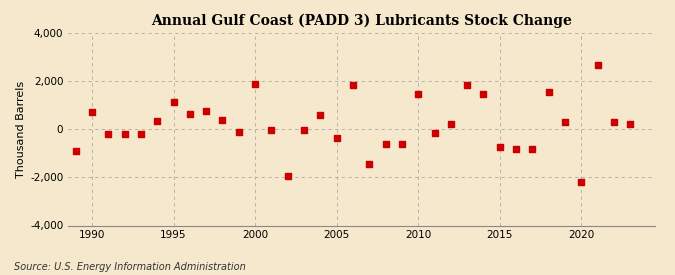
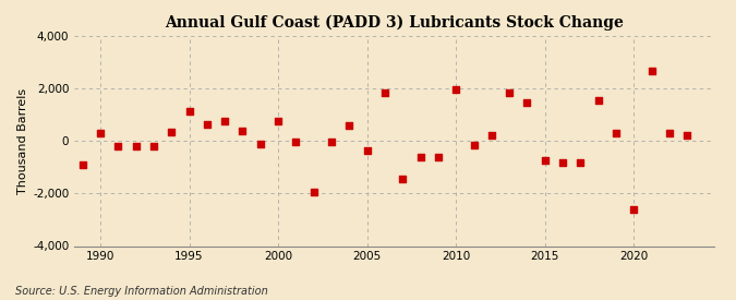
1990: 700 -> 300
2000: 1,900 -> 750
2010: 1,450 -> 1,950
2020: -2,200 -> -2,600
